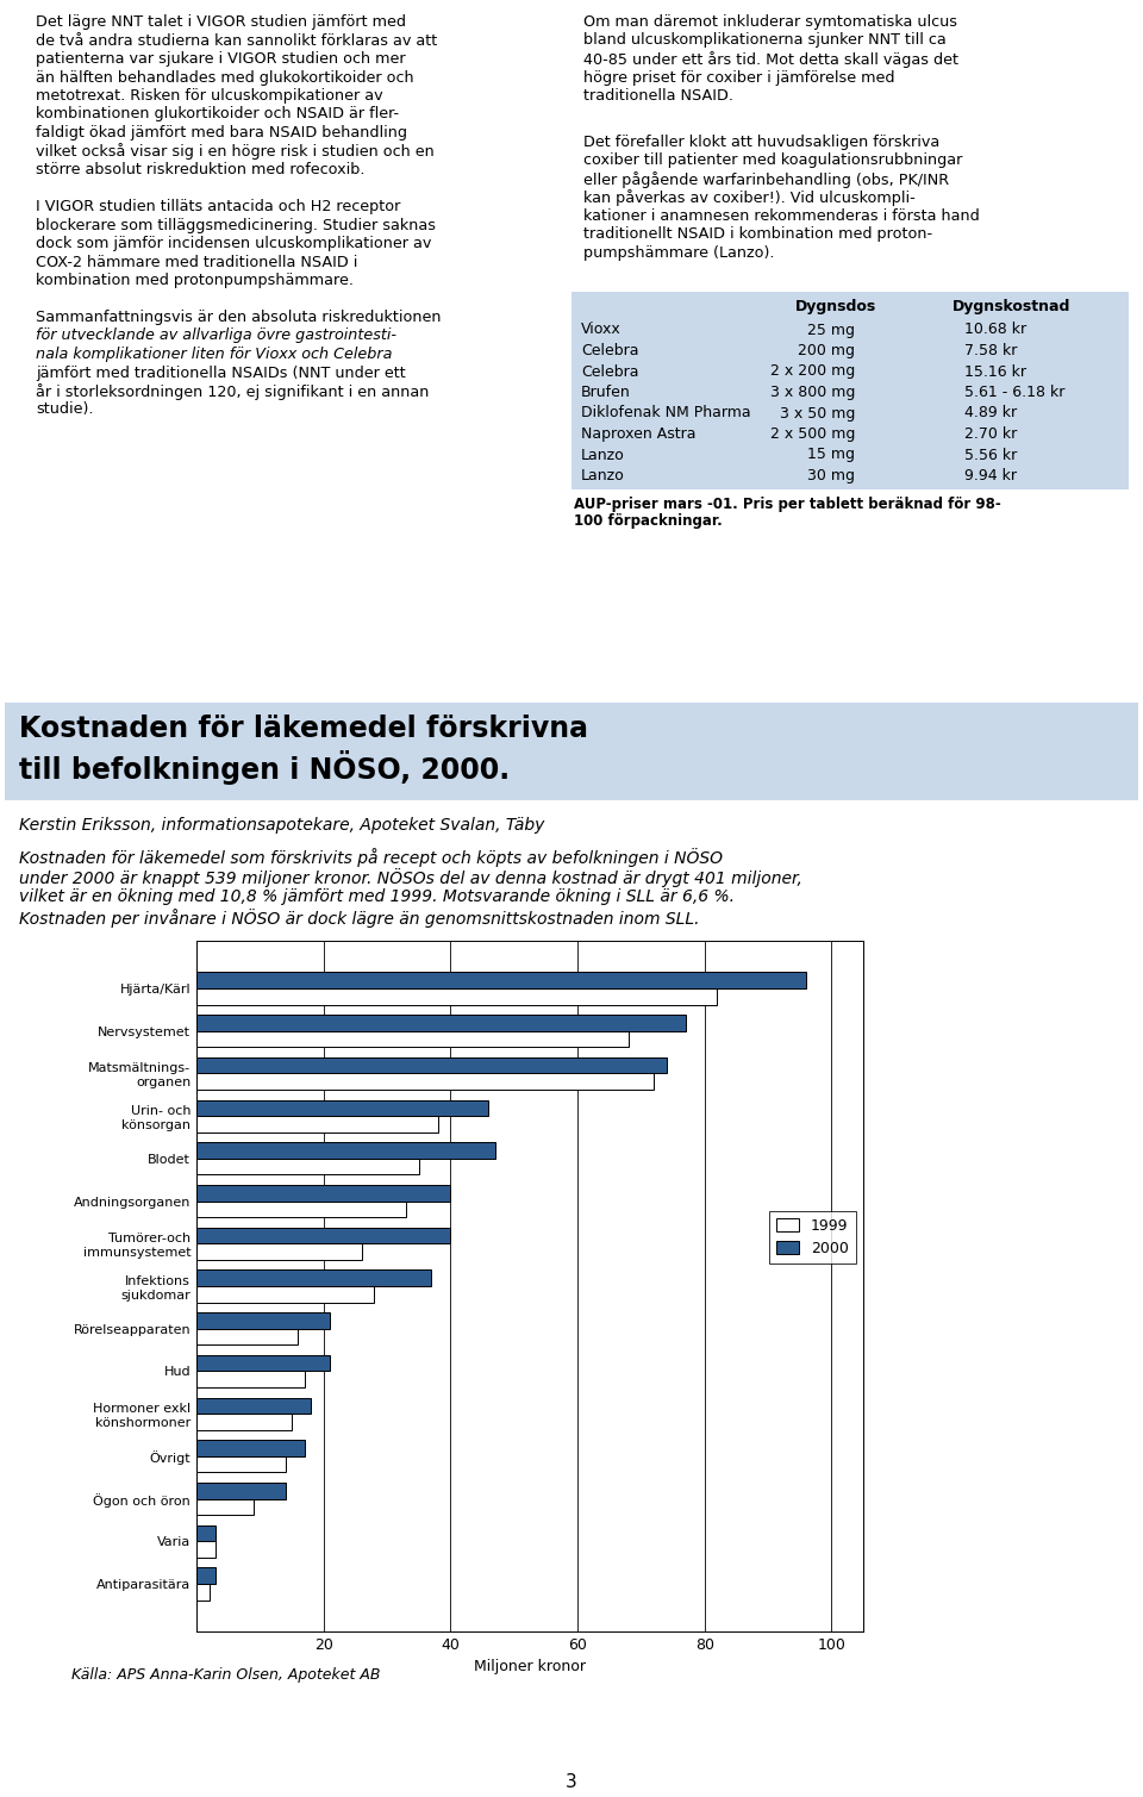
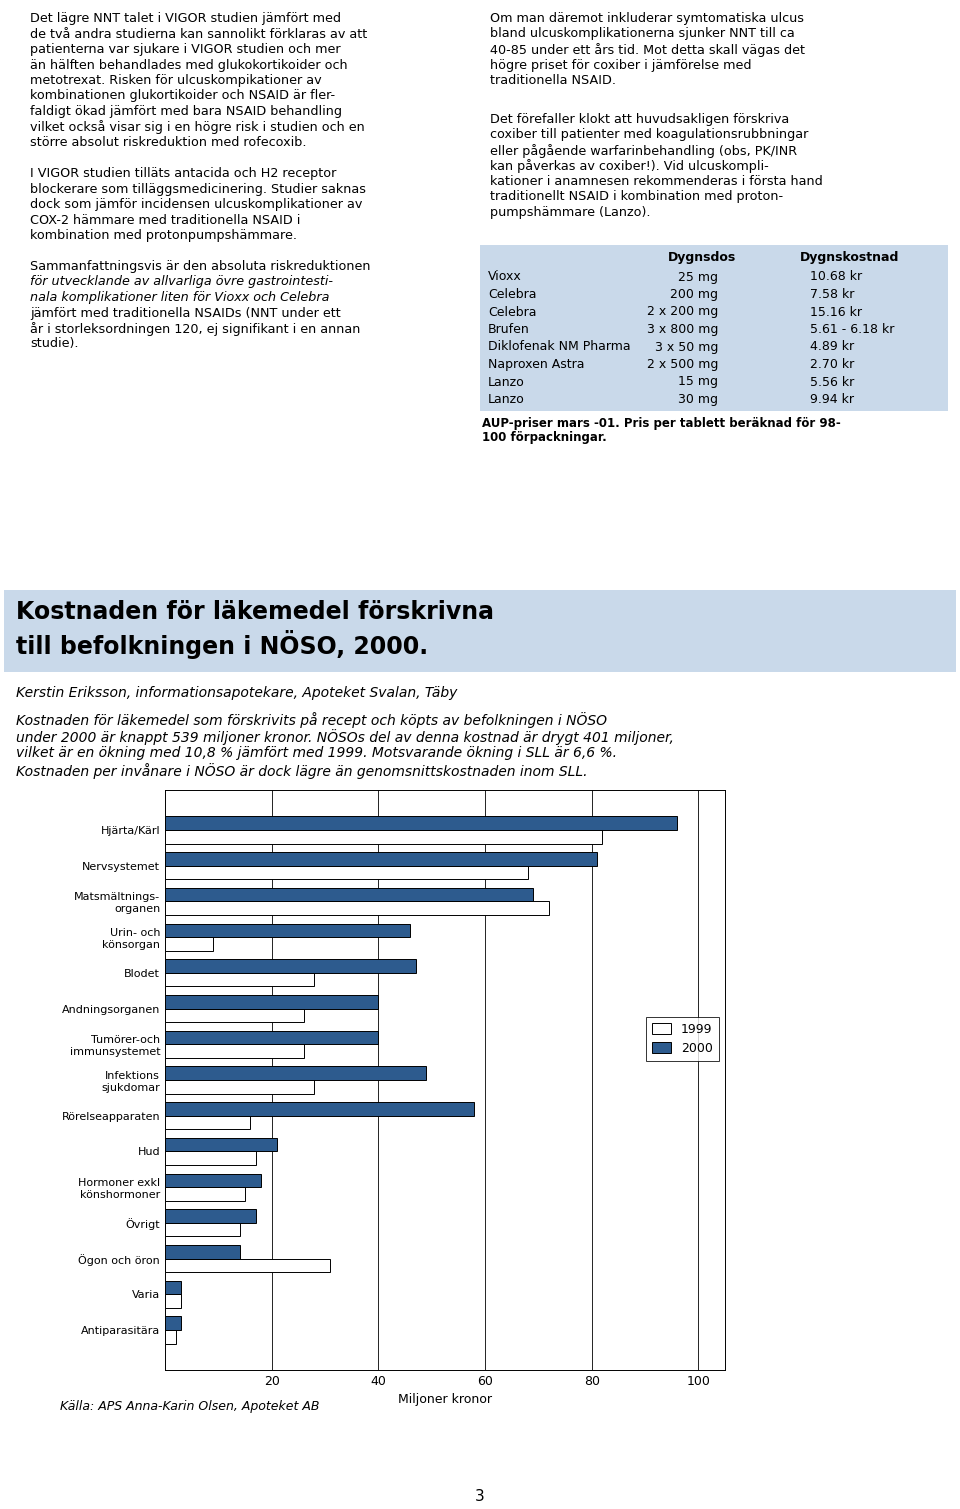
2000/Nervsystemet: 77 -> 81
2000/Matsmältnings- organen: 74 -> 69
1999/Urin- och könsorgan: 38 -> 9
1999/Blodet: 35 -> 28
1999/Andningsorganen: 33 -> 26
2000/Infektions sjukdomar: 37 -> 49
2000/Rörelseapparaten: 21 -> 58
1999/Ögon och öron: 9 -> 31
